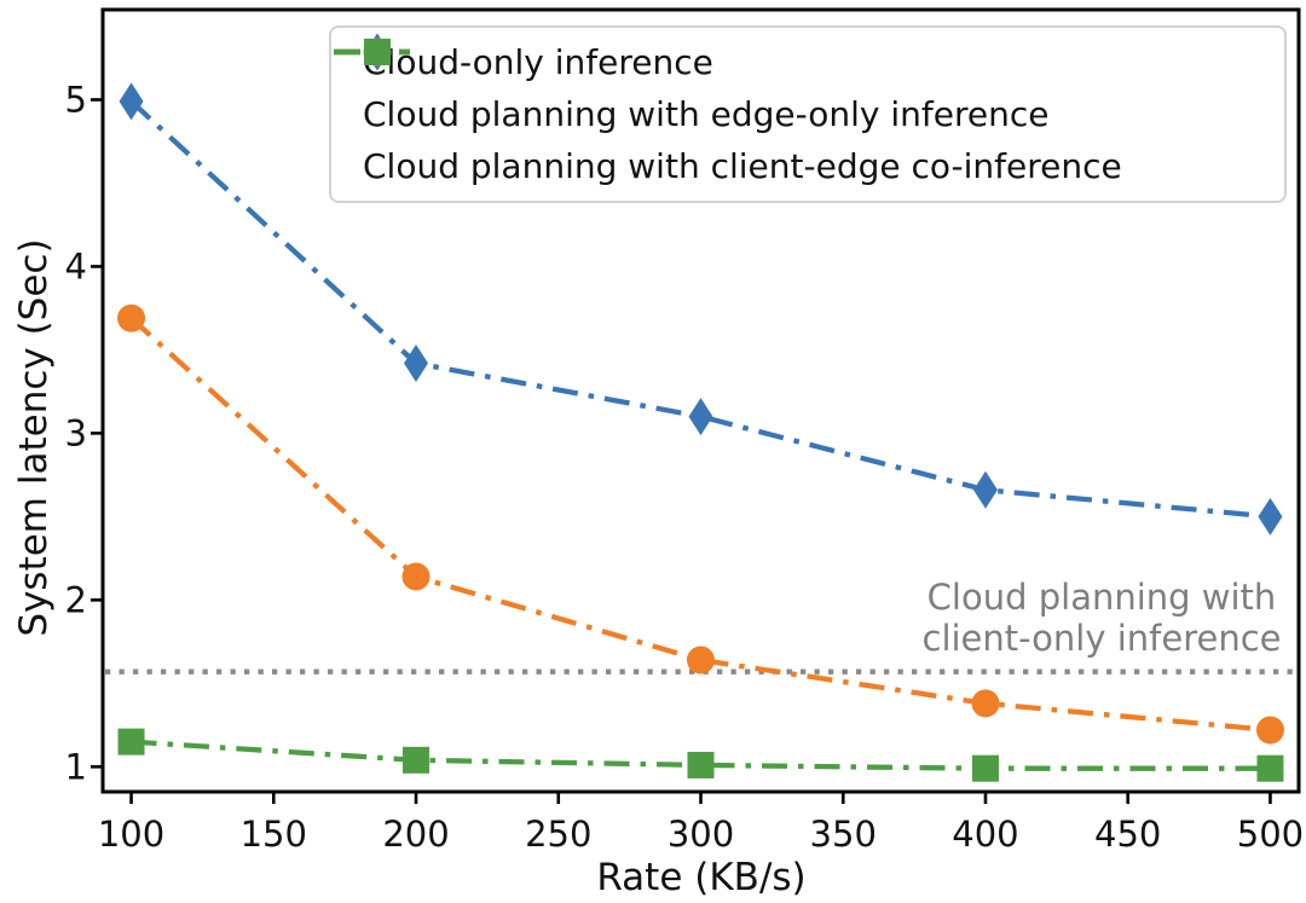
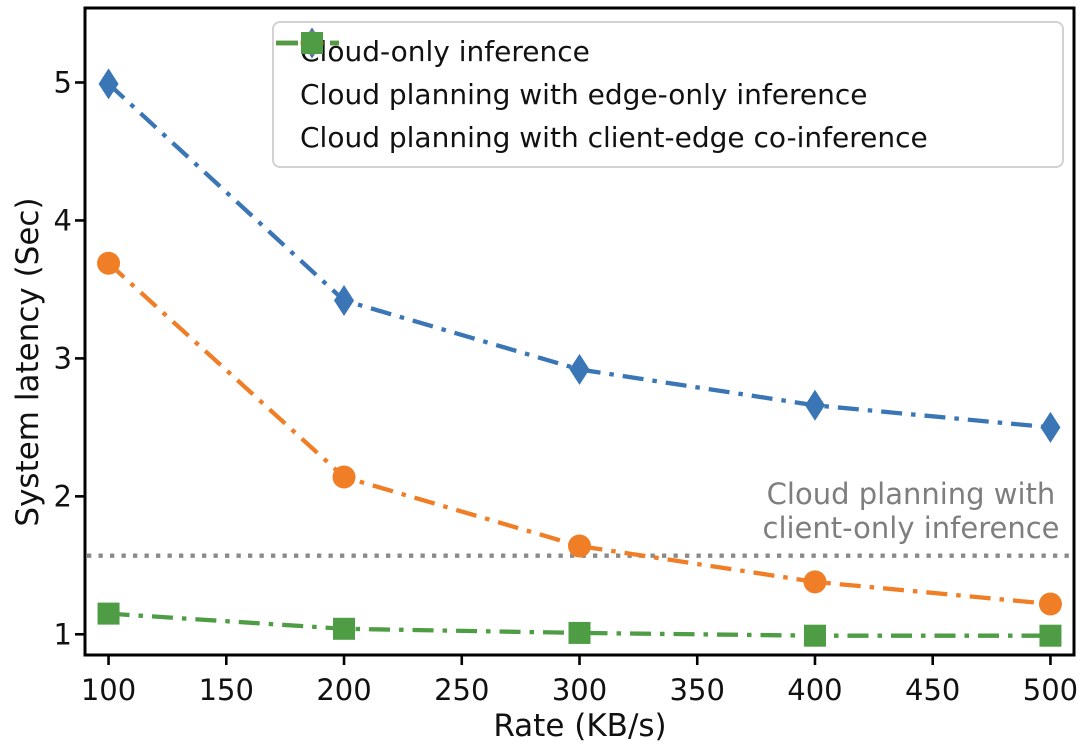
Cloud-only inference/300: 3.10 -> 2.92
